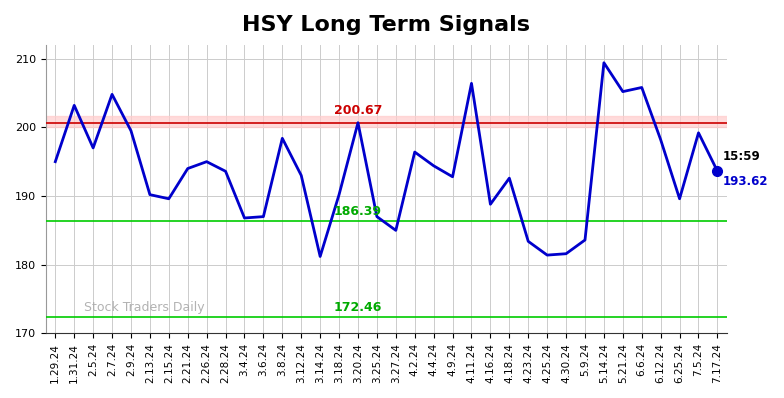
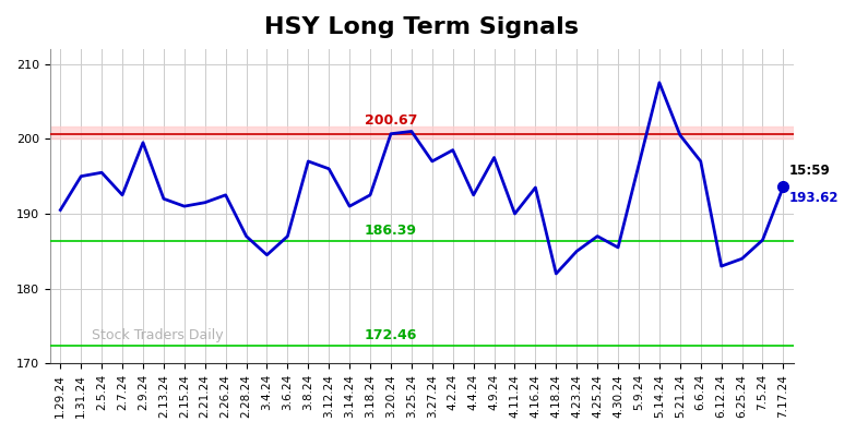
1.29.24: 195.0 -> 190.5
1.31.24: 203.2 -> 195.0
2.5.24: 197.0 -> 195.5
2.7.24: 204.8 -> 192.5
2.13.24: 190.2 -> 192.0
2.15.24: 189.6 -> 191.0
2.21.24: 194.0 -> 191.5
2.26.24: 195.0 -> 192.5
2.28.24: 193.6 -> 187.0
3.4.24: 186.8 -> 184.5
3.8.24: 198.4 -> 197.0
3.12.24: 193.0 -> 196.0
3.14.24: 181.2 -> 191.0
3.18.24: 190.2 -> 192.5
3.25.24: 187.0 -> 201.0
3.27.24: 185.0 -> 197.0
4.2.24: 196.4 -> 198.5
4.4.24: 194.4 -> 192.5
4.9.24: 192.8 -> 197.5
4.11.24: 206.4 -> 190.0
4.16.24: 188.8 -> 193.5
4.18.24: 192.6 -> 182.0
4.23.24: 183.4 -> 185.0
4.25.24: 181.4 -> 187.0
4.30.24: 181.6 -> 185.5
5.9.24: 183.6 -> 196.5
5.14.24: 209.4 -> 207.5
5.21.24: 205.2 -> 200.5
6.6.24: 205.8 -> 197.0
6.12.24: 198.2 -> 183.0
6.25.24: 189.6 -> 184.0
7.5.24: 199.2 -> 186.5
